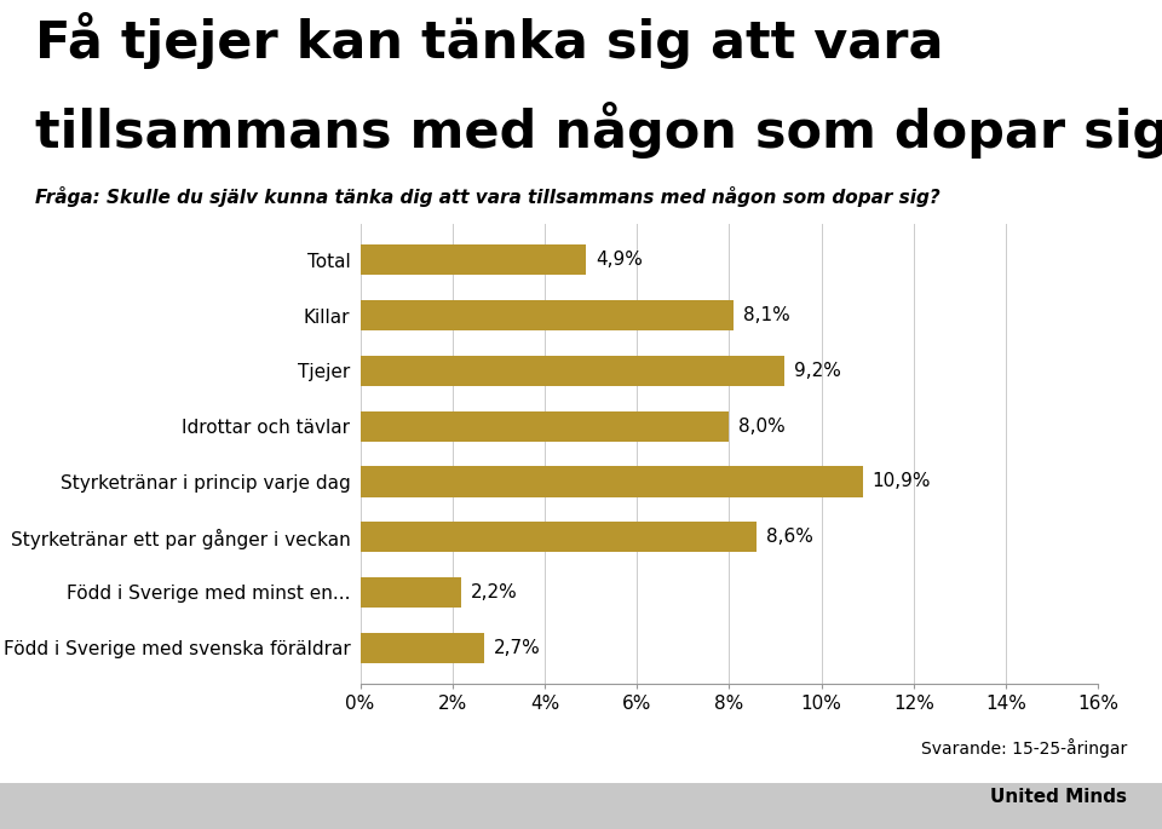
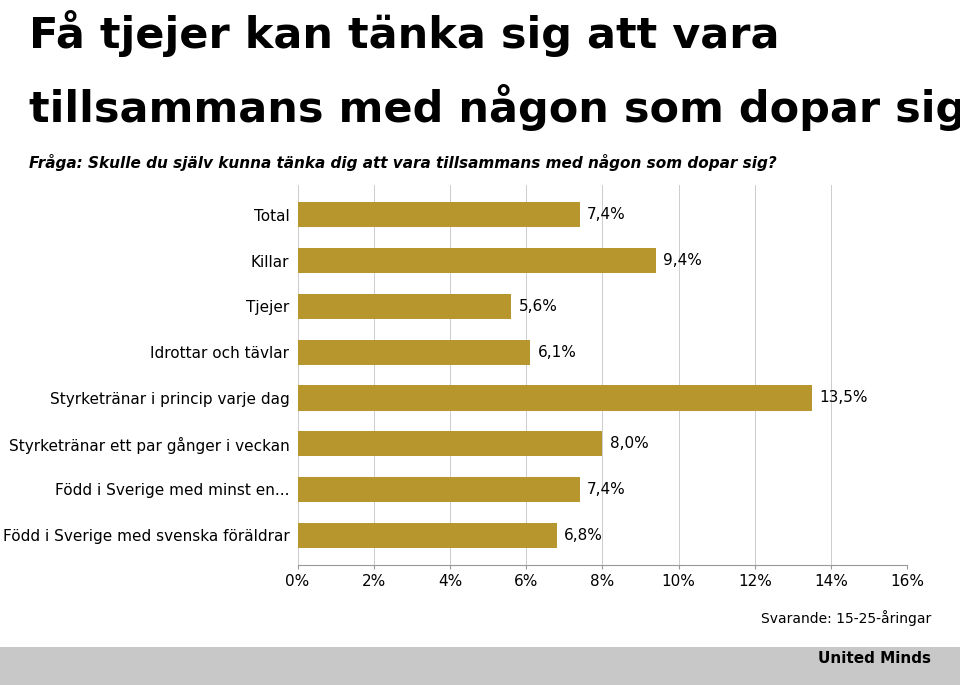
Total: 4,9% -> 7,4%
Killar: 8,1% -> 9,4%
Tjejer: 9,2% -> 5,6%
Idrottar och tävlar: 8,0% -> 6,1%
Styrketränar i princip varje dag: 10,9% -> 13,5%
Styrketränar ett par gånger i veckan: 8,6% -> 8,0%
Född i Sverige med minst en...: 2,2% -> 7,4%
Född i Sverige med svenska föräldrar: 2,7% -> 6,8%
